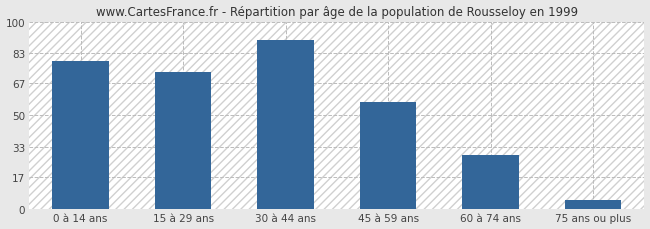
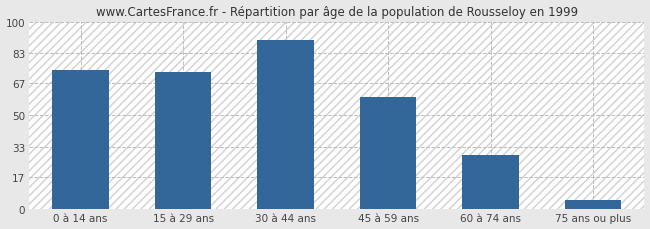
0 à 14 ans: 79 -> 74
45 à 59 ans: 57 -> 60
